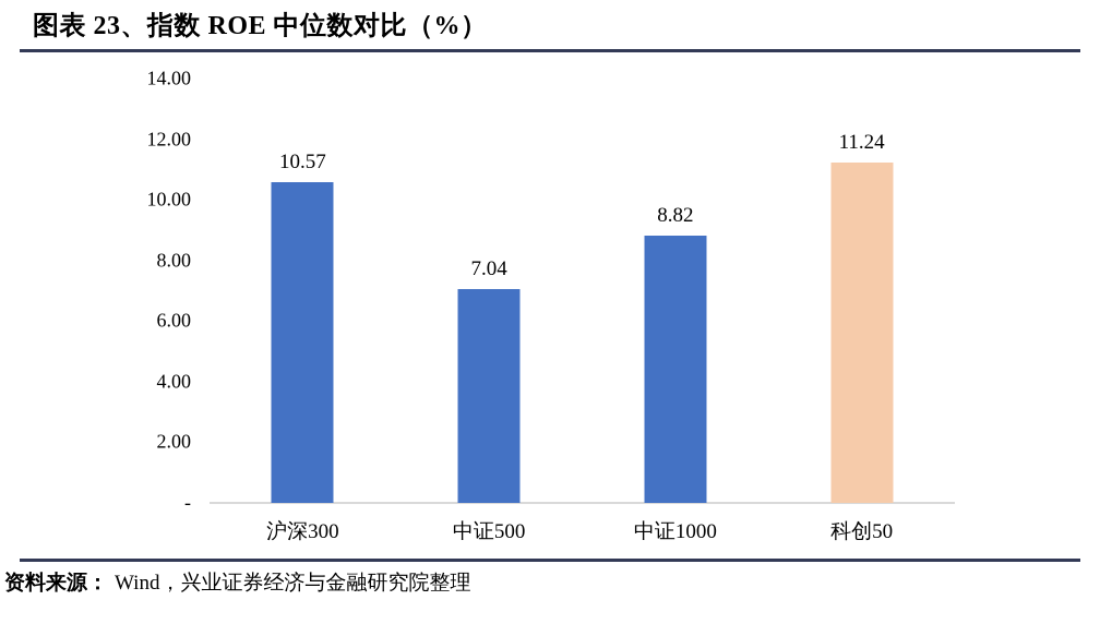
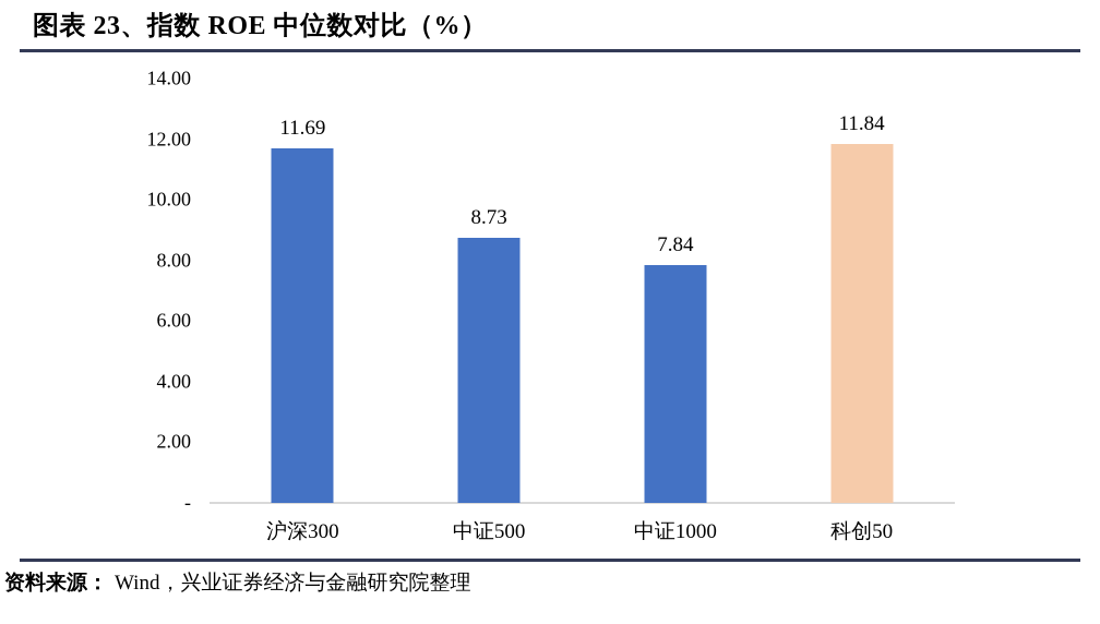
沪深300: 10.57 -> 11.69
中证500: 7.04 -> 8.73
中证1000: 8.82 -> 7.84
科创50: 11.24 -> 11.84
